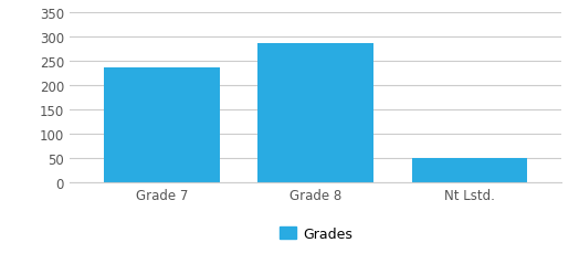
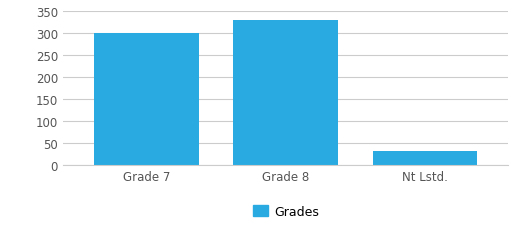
Grade 7: 235 -> 300
Grade 8: 285 -> 328
Nt Lstd.: 50 -> 32
